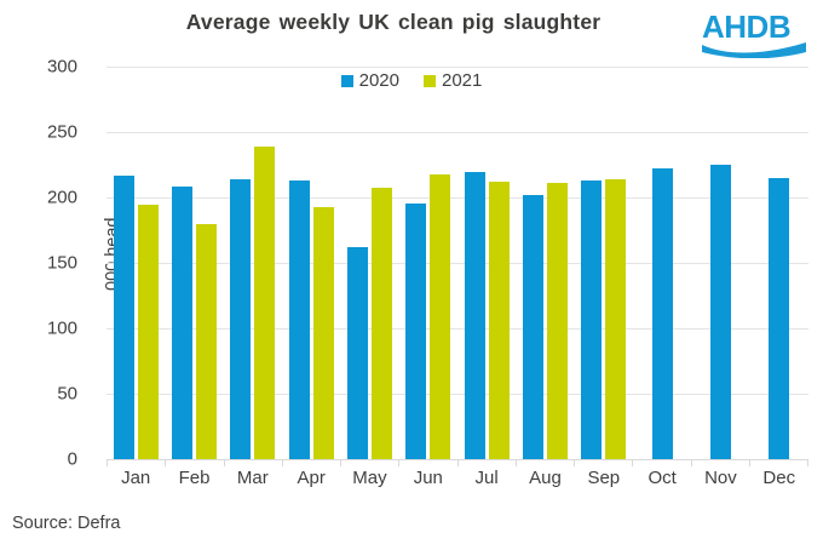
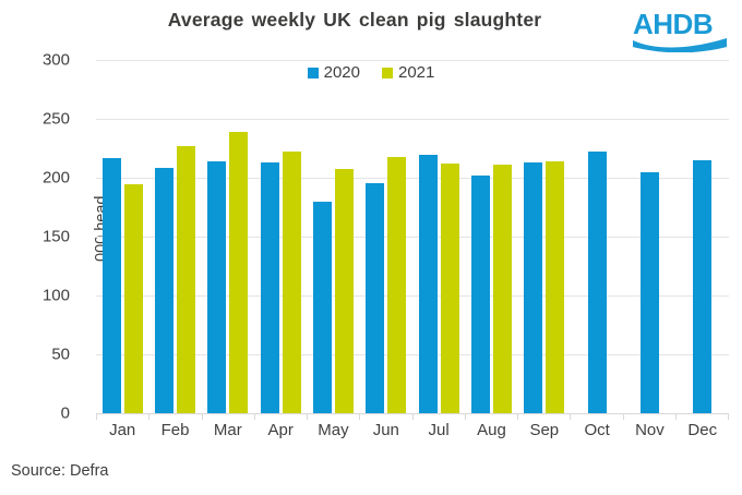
2021/Feb: 180 -> 227
2021/Apr: 193 -> 222
2020/May: 162 -> 180
2020/Nov: 225 -> 205
